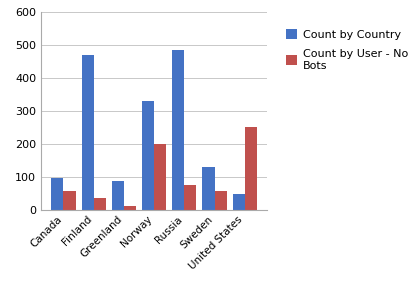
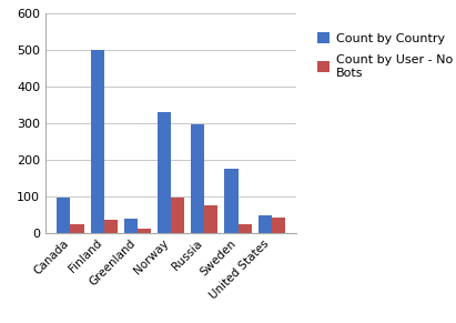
Count by User - No Bots/Canada: 55 -> 22
Count by Country/Finland: 470 -> 500
Count by Country/Greenland: 85 -> 37
Count by User - No Bots/Norway: 200 -> 97
Count by Country/Russia: 485 -> 297
Count by Country/Sweden: 130 -> 175
Count by User - No Bots/Sweden: 55 -> 22
Count by User - No Bots/United States: 250 -> 40
